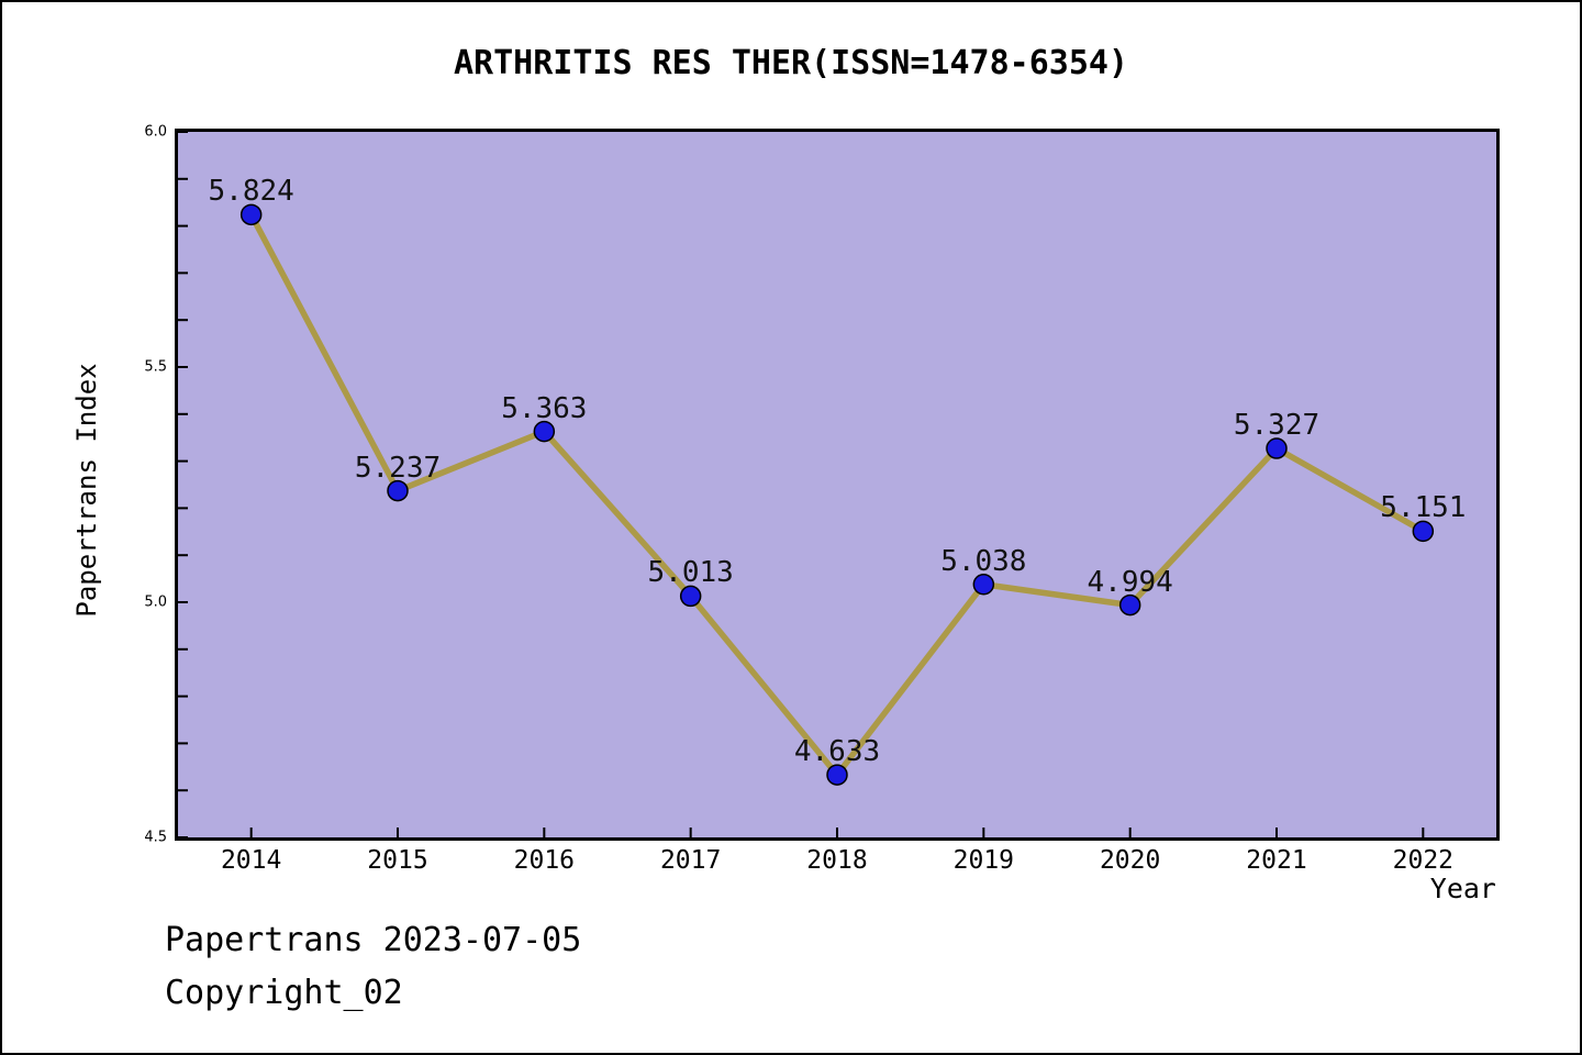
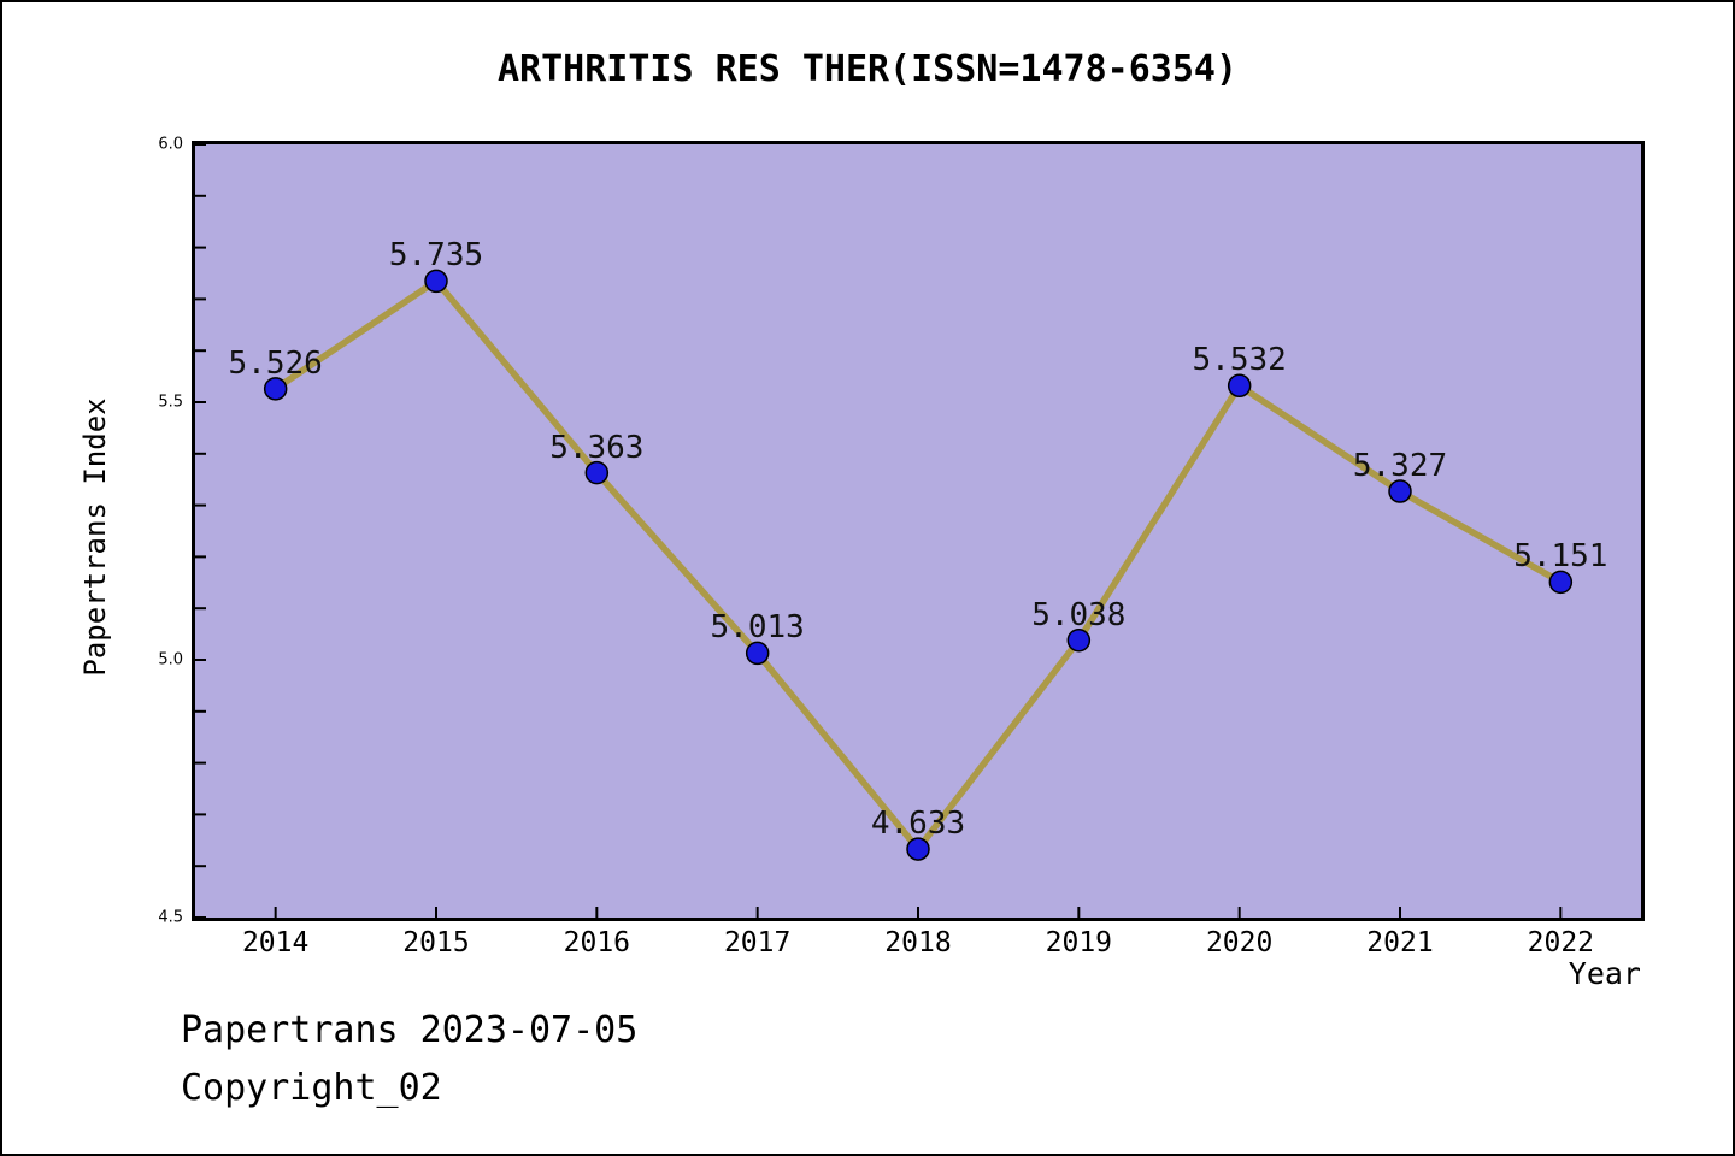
2014: 5.824 -> 5.526
2015: 5.237 -> 5.735
2020: 4.994 -> 5.532
